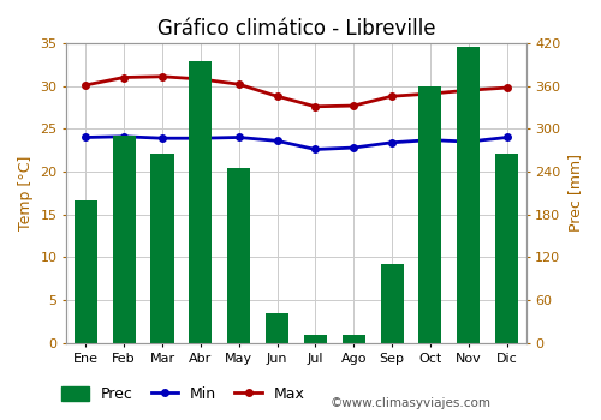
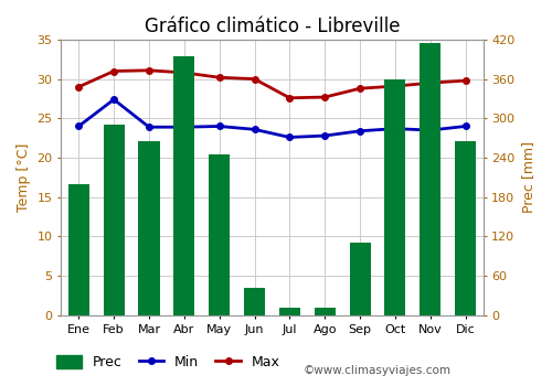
Max/Ene: 30.1 -> 29.0
Min/Feb: 24.1 -> 27.4
Max/Jun: 28.8 -> 30.0
